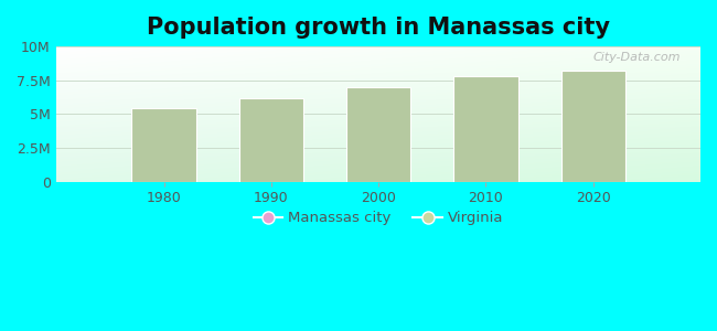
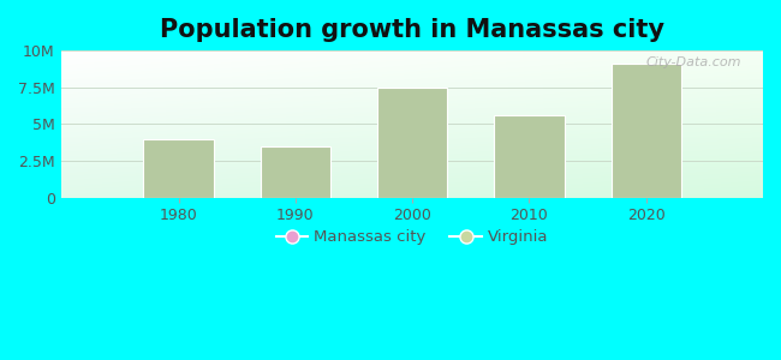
1980: 5.4M -> 4.0M
1990: 6.2M -> 3.5M
2000: 7.0M -> 7.5M
2010: 7.8M -> 5.6M
2020: 8.2M -> 9.1M
